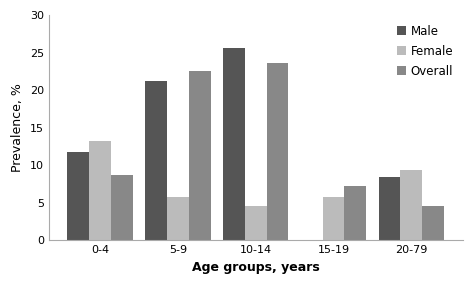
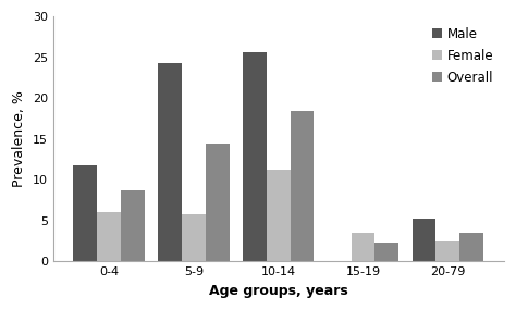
Female/0-4: 13.2 -> 6.1
Male/5-9: 21.2 -> 24.3
Overall/5-9: 22.6 -> 14.5
Female/10-14: 4.6 -> 11.2
Overall/10-14: 23.6 -> 18.4
Female/15-19: 5.8 -> 3.5
Overall/15-19: 7.2 -> 2.3
Male/20-79: 8.4 -> 5.2
Female/20-79: 9.4 -> 2.4
Overall/20-79: 4.6 -> 3.5
